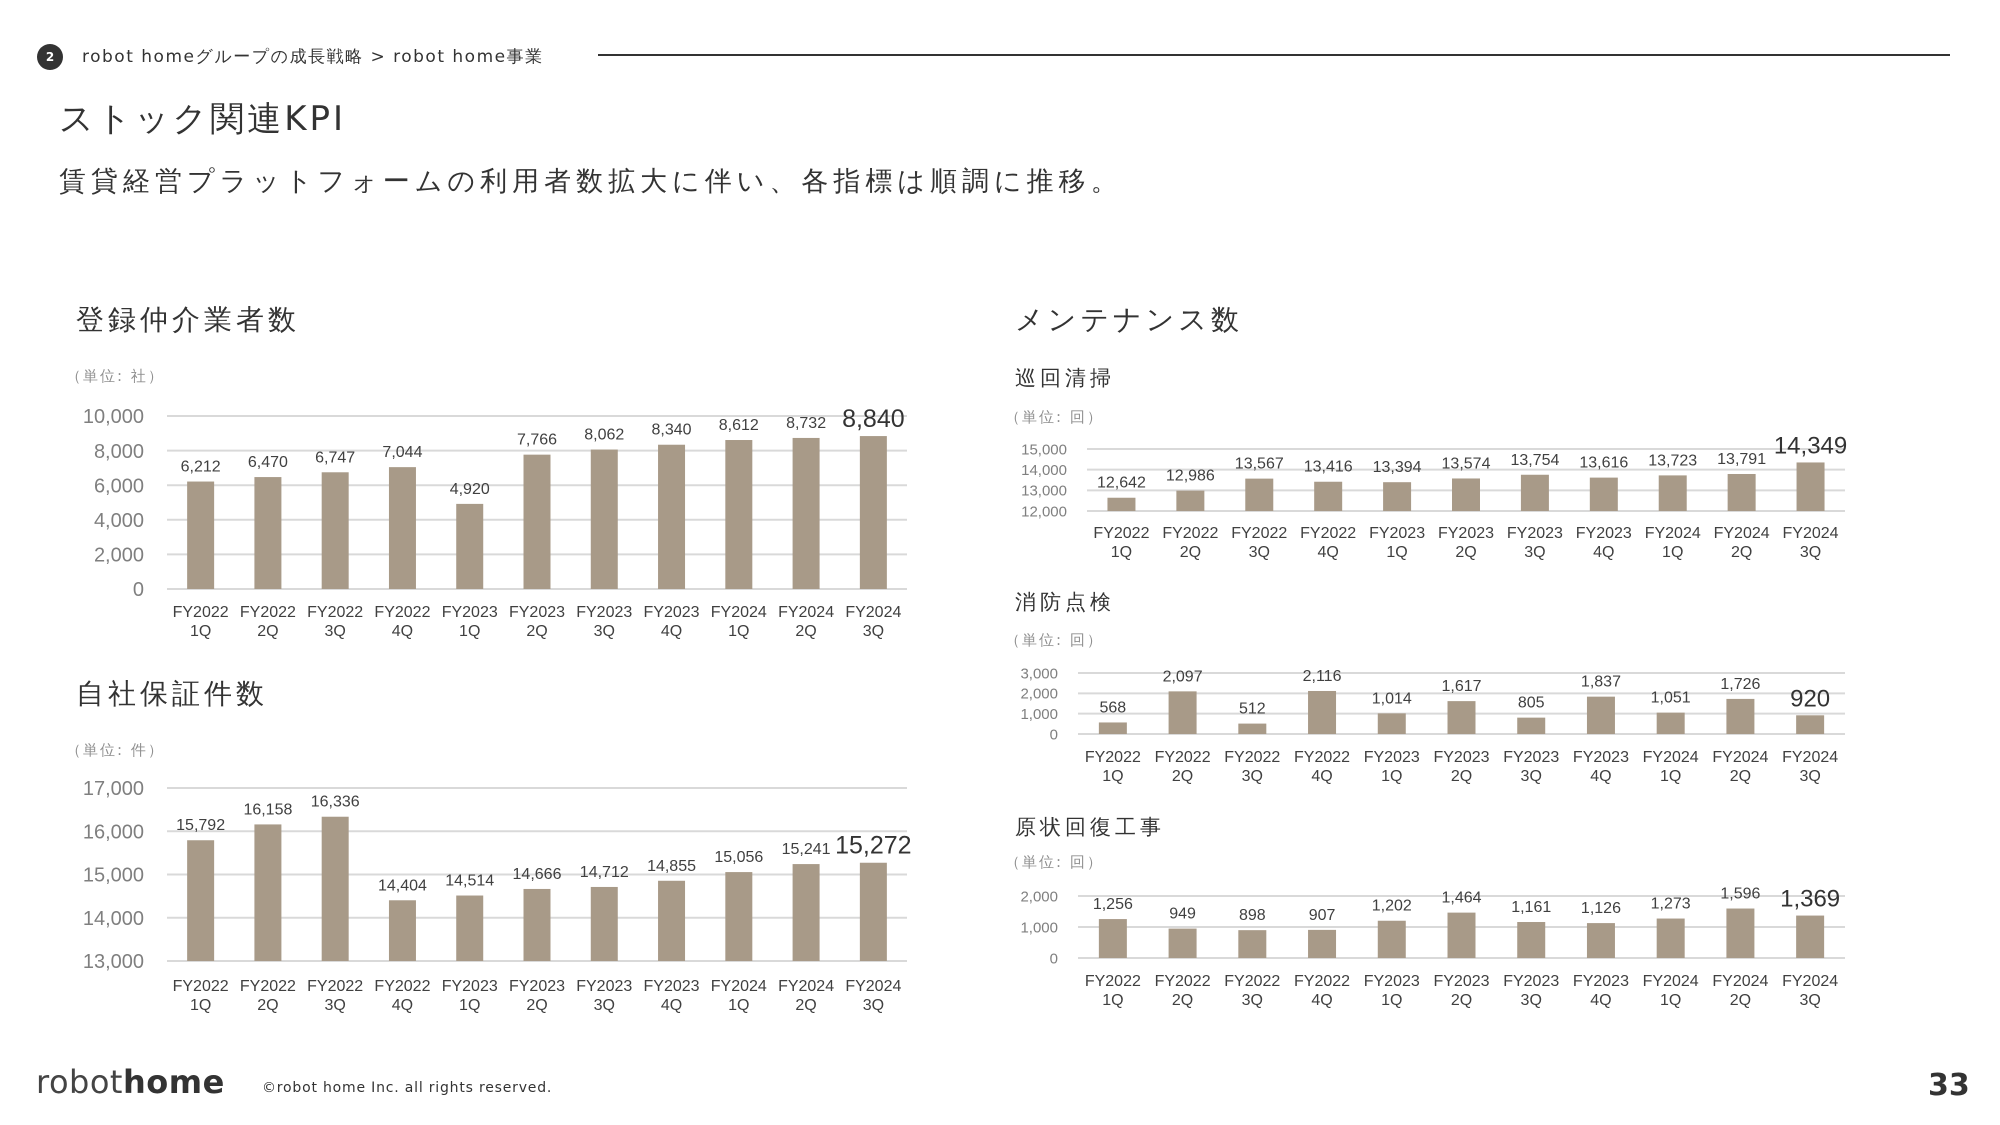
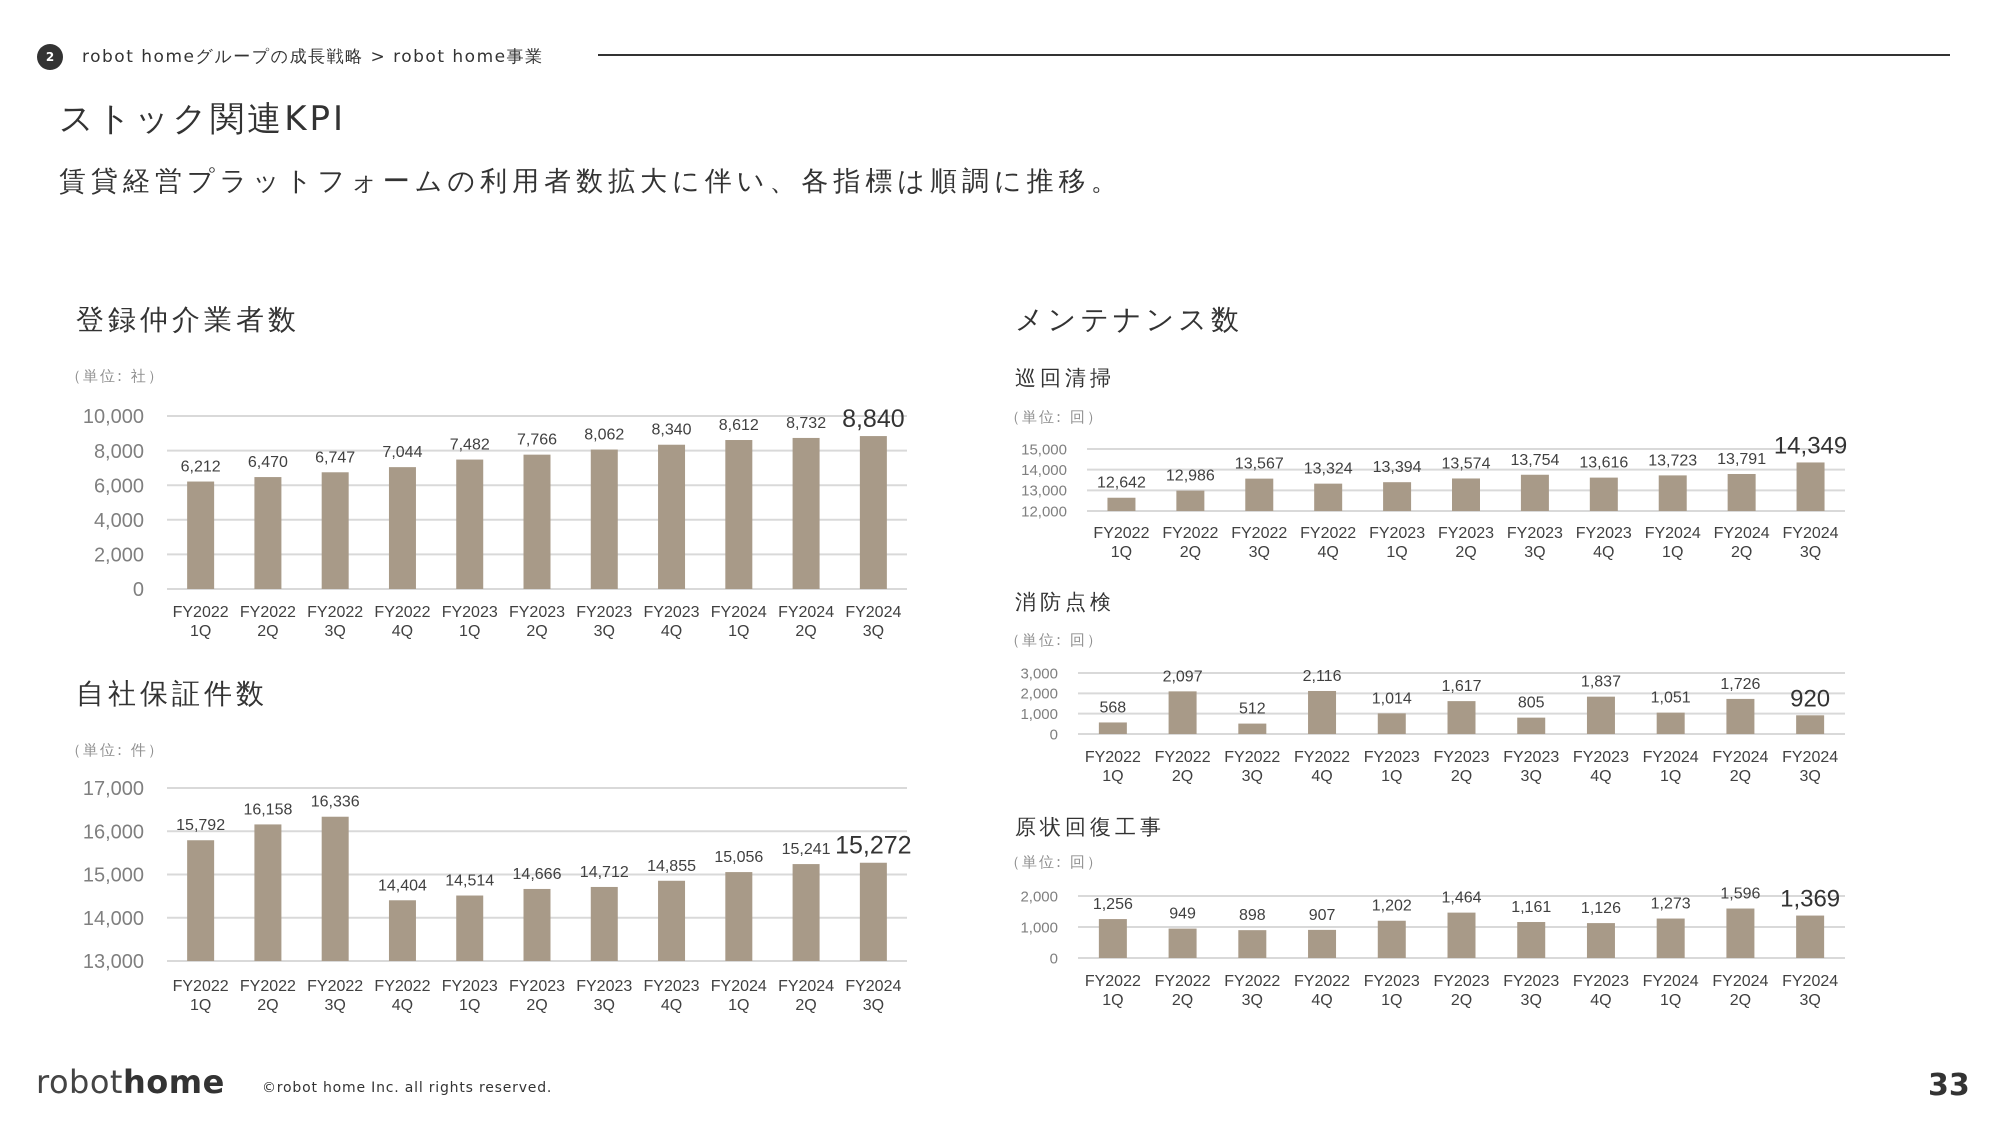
登録仲介業者数/FY2023 1Q: 4,920 -> 7,482
巡回清掃/FY2022 4Q: 13,416 -> 13,324
